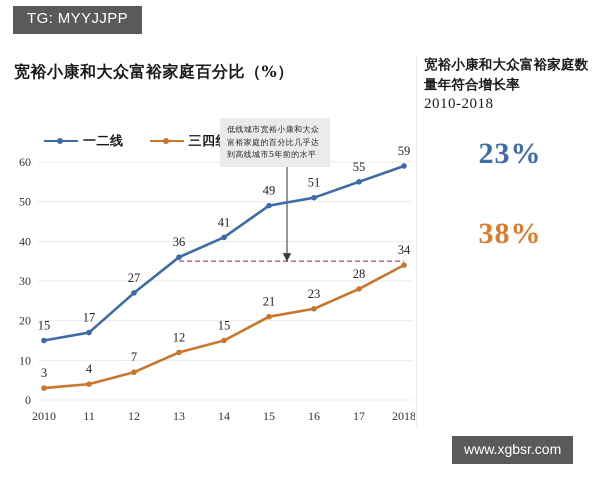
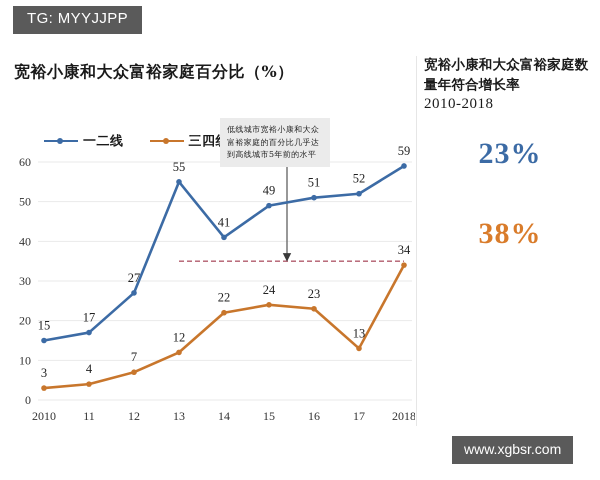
一二线/13: 36 -> 55
三四线/14: 15 -> 22
三四线/15: 21 -> 24
一二线/17: 55 -> 52
三四线/17: 28 -> 13
